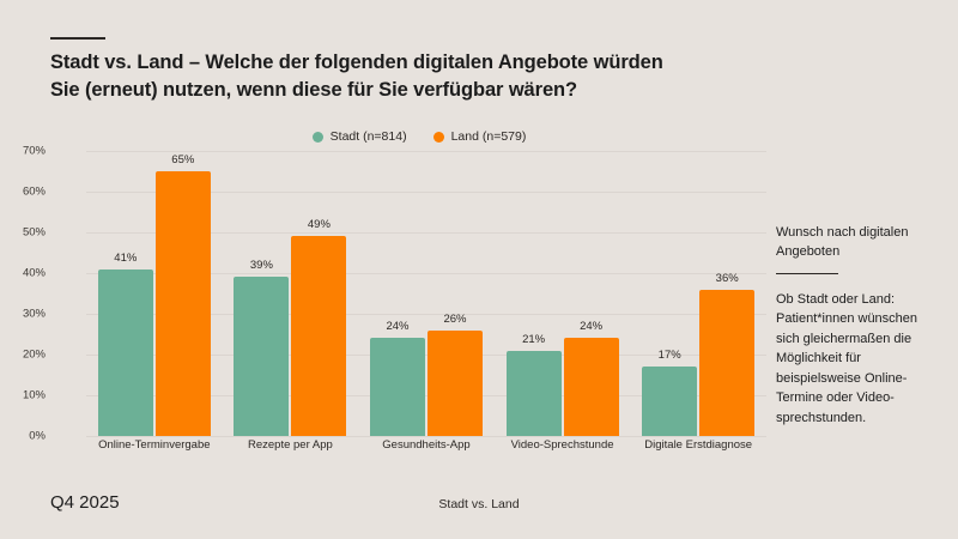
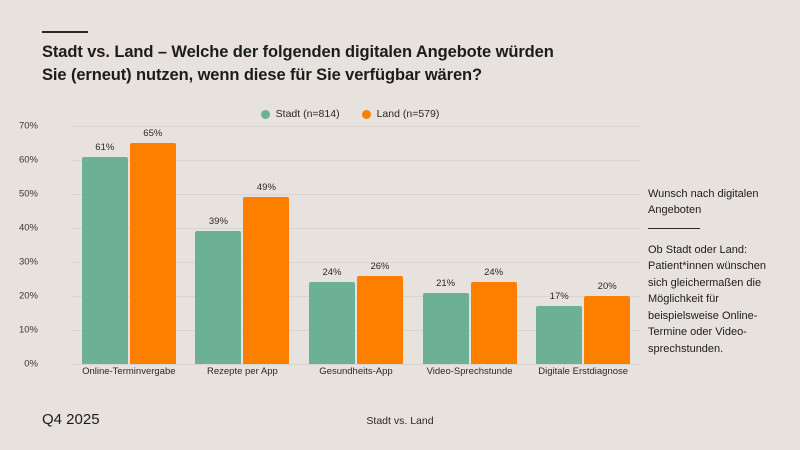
Stadt (n=814)/Online-Terminvergabe: 41% -> 61%
Land (n=579)/Digitale Erstdiagnose: 36% -> 20%
